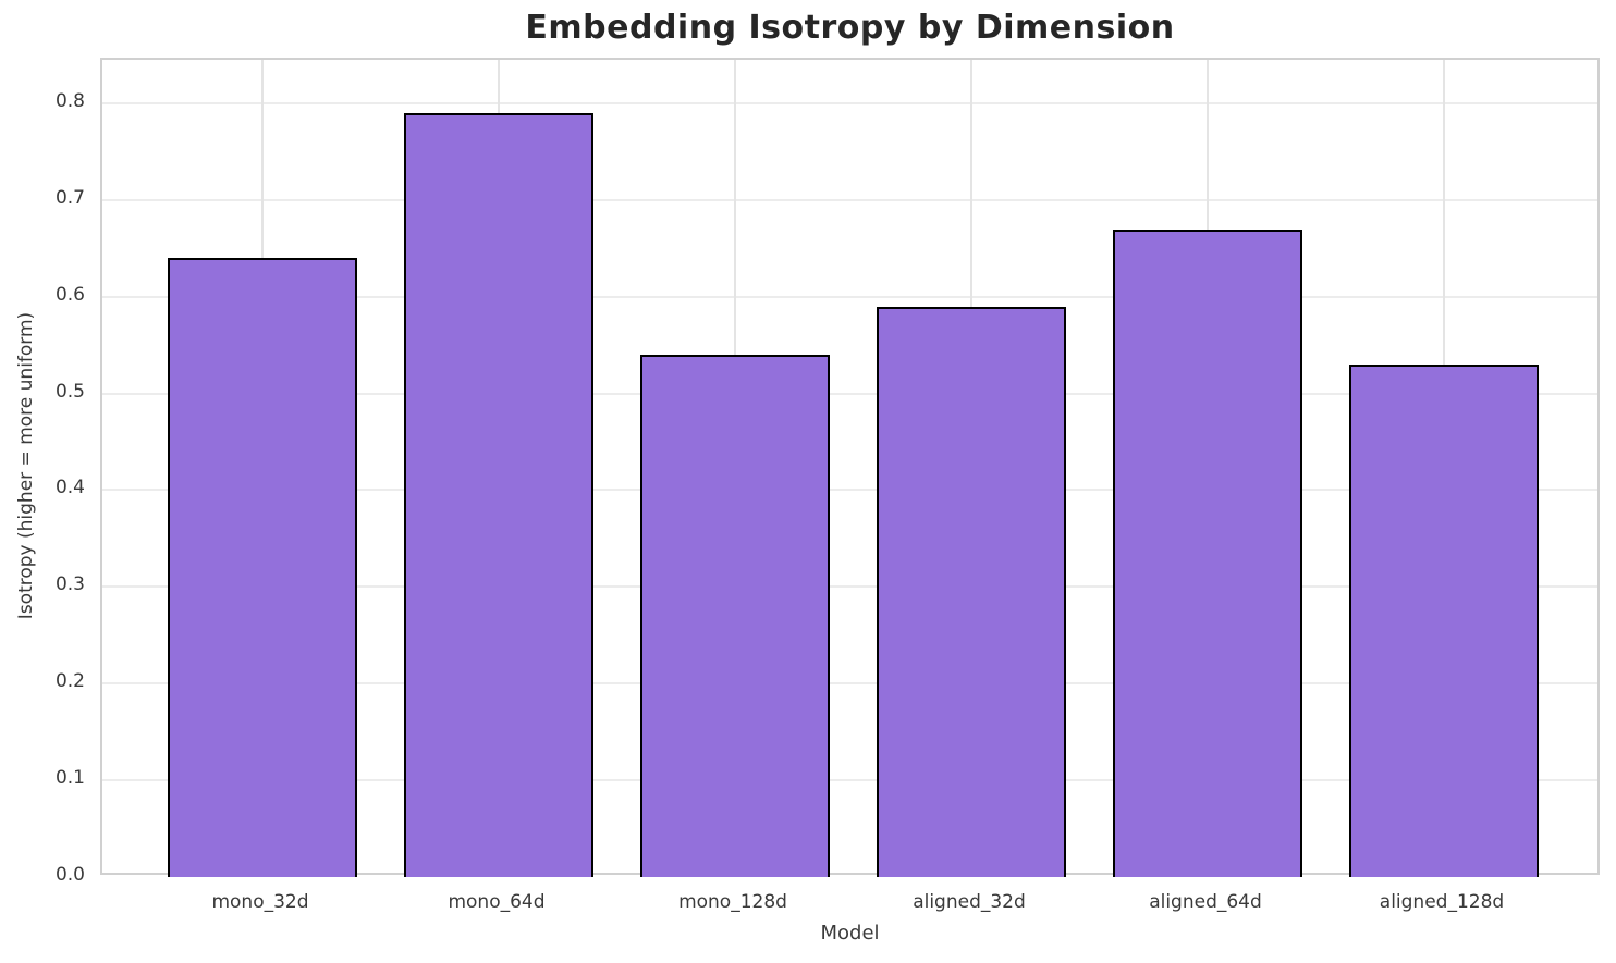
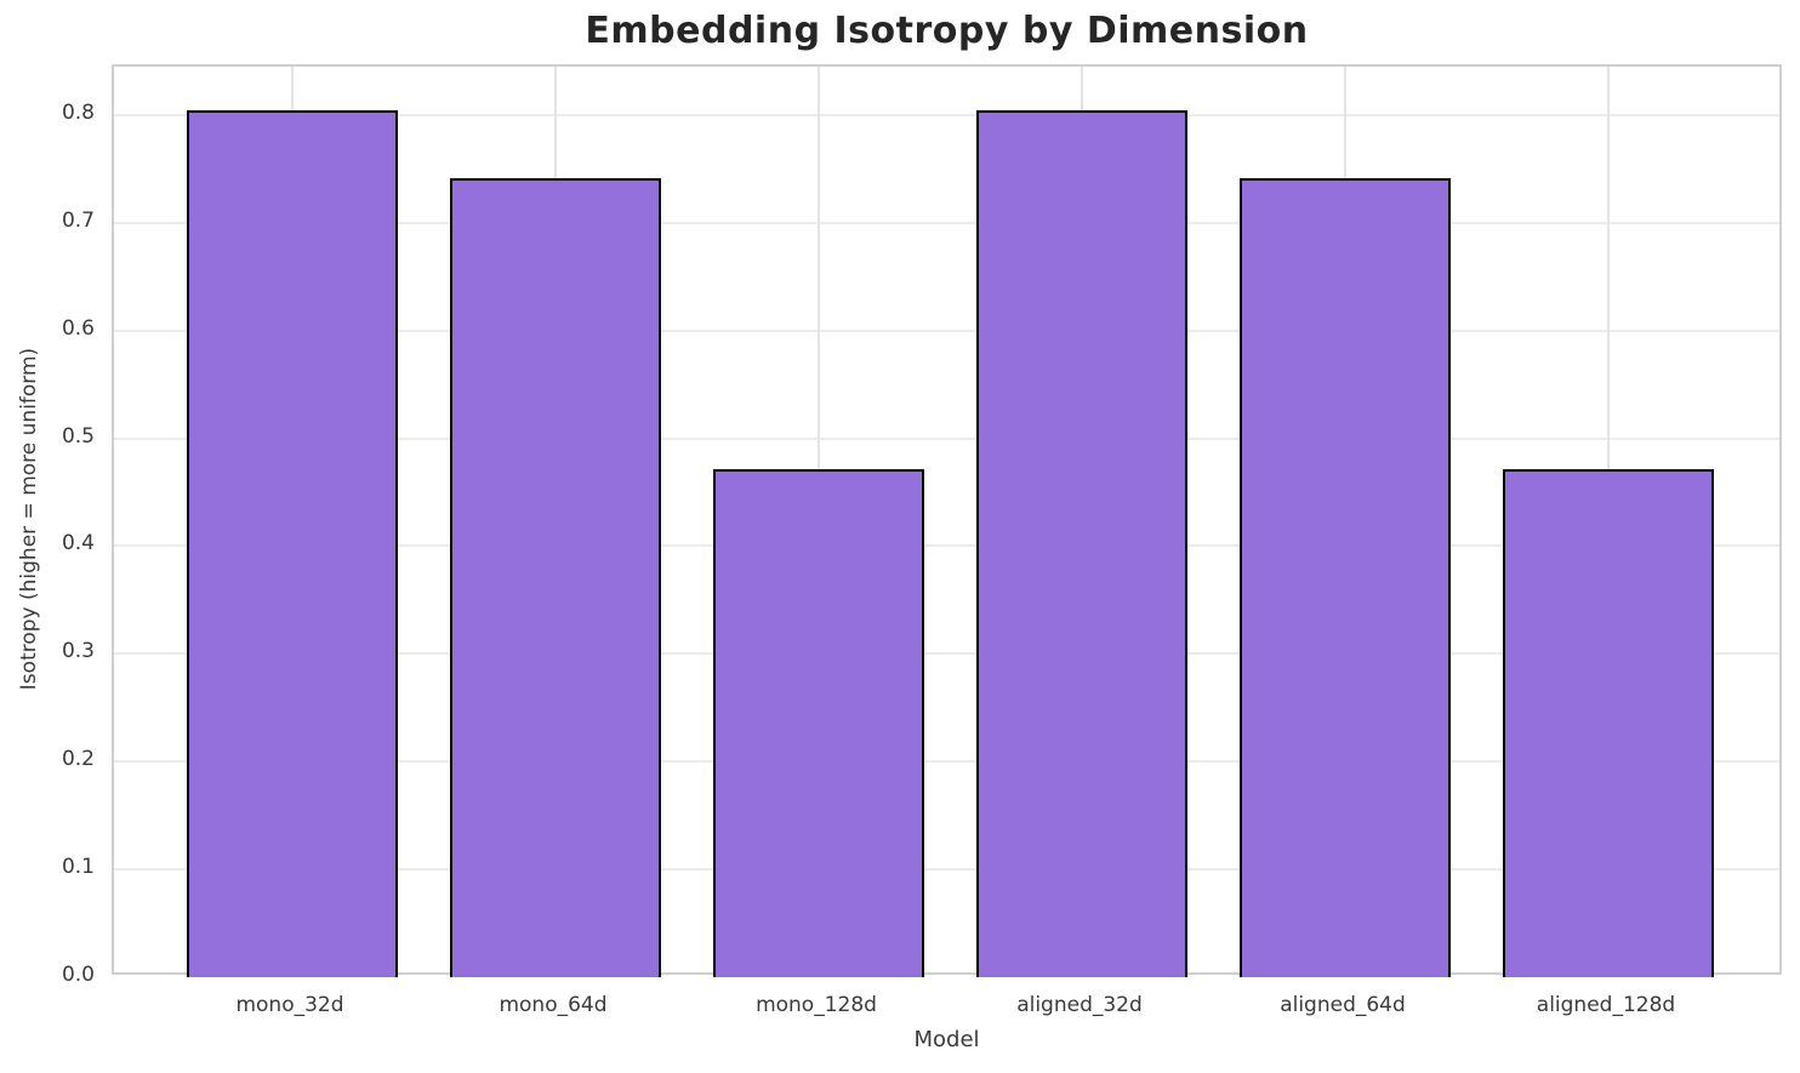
mono_32d: 0.64 -> 0.81
mono_64d: 0.79 -> 0.74
mono_128d: 0.54 -> 0.47
aligned_32d: 0.59 -> 0.81
aligned_64d: 0.67 -> 0.74
aligned_128d: 0.53 -> 0.47
